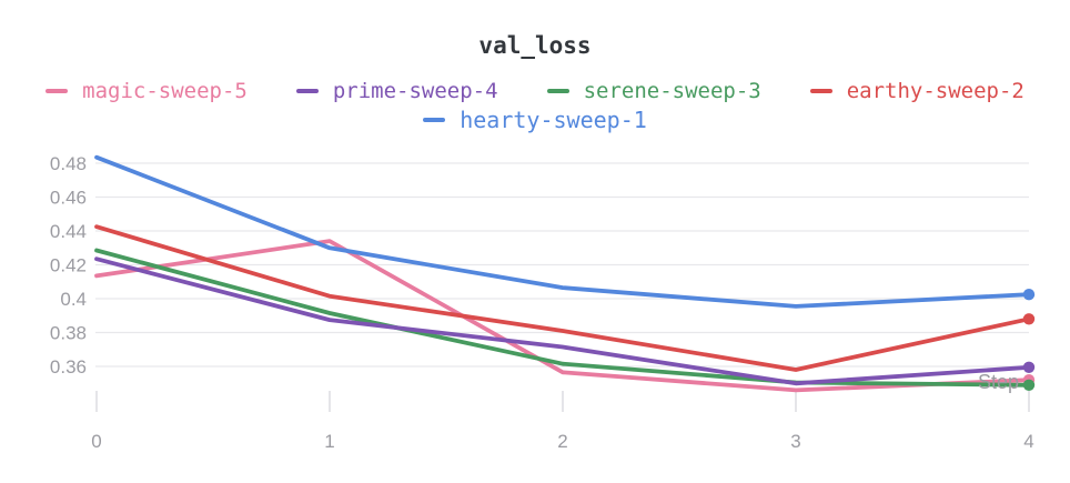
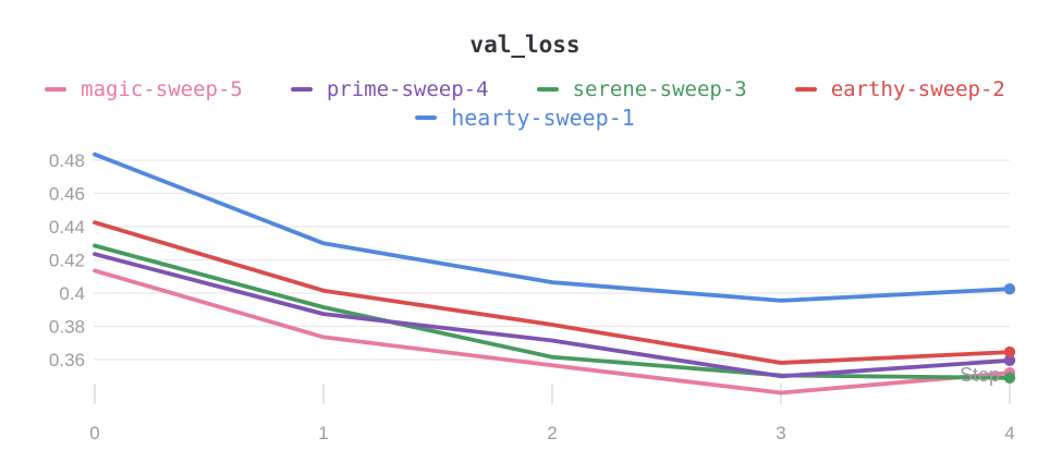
magic-sweep-5/1: 0.434 -> 0.373
magic-sweep-5/3: 0.346 -> 0.340
earthy-sweep-2/4: 0.388 -> 0.364
